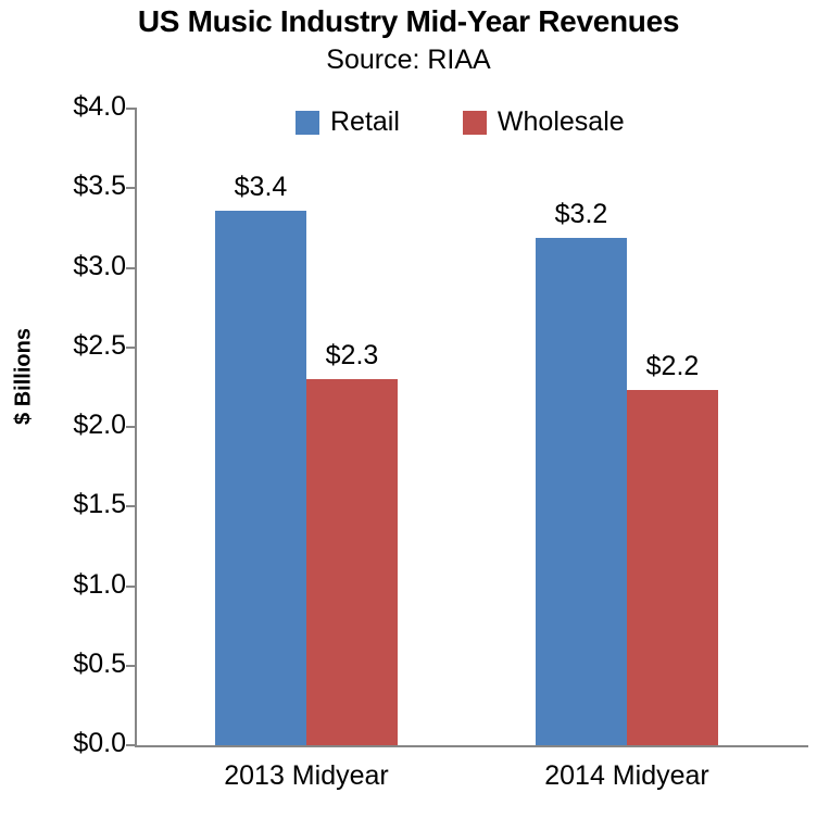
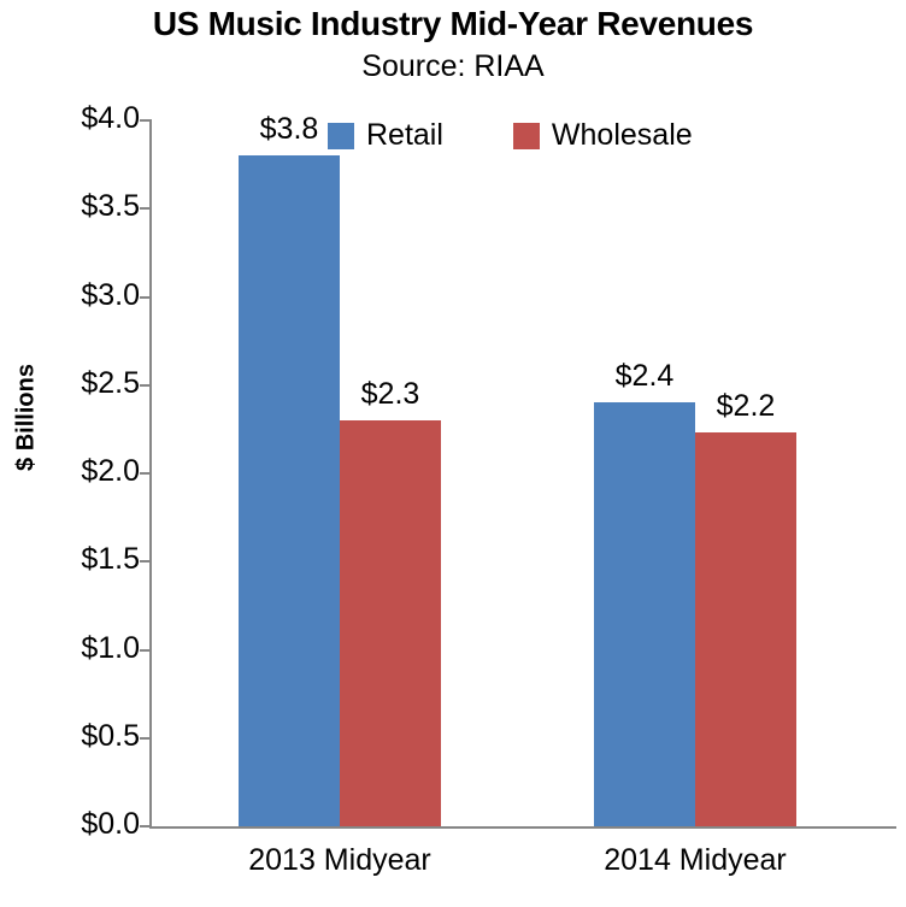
Retail/2013 Midyear: $3.4 -> $3.8
Retail/2014 Midyear: $3.2 -> $2.4
